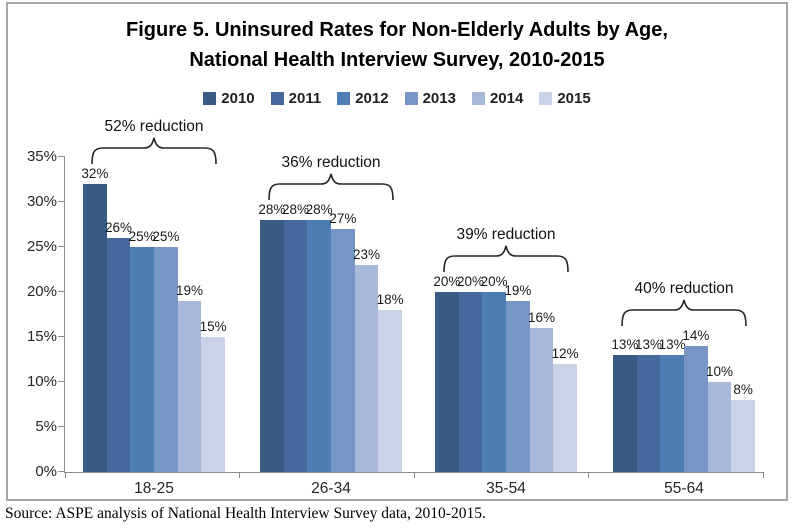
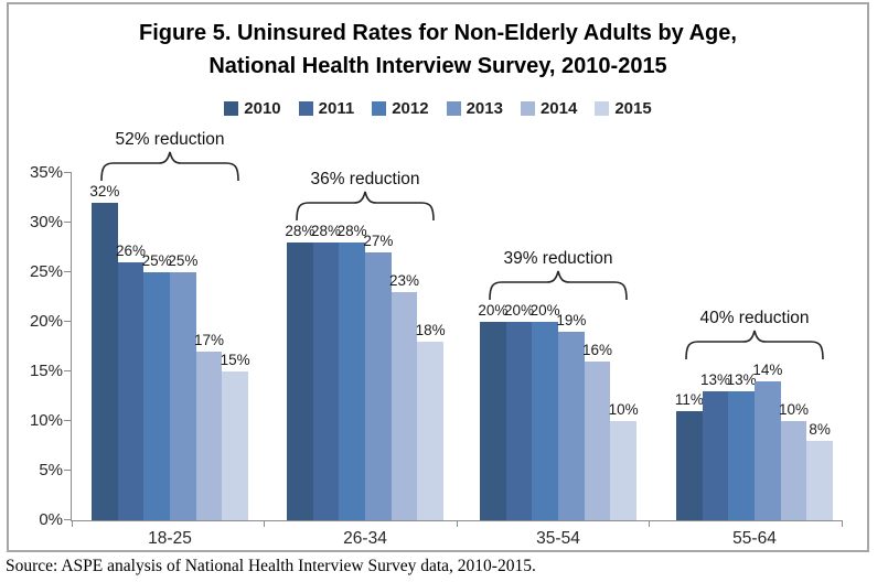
2014/18-25: 19% -> 17%
2015/35-54: 12% -> 10%
2010/55-64: 13% -> 11%
